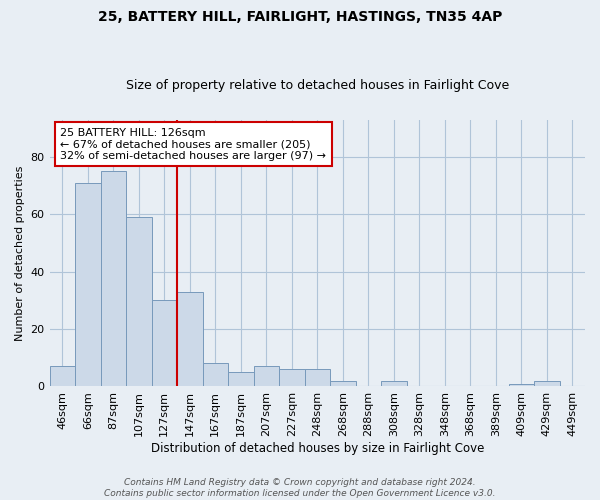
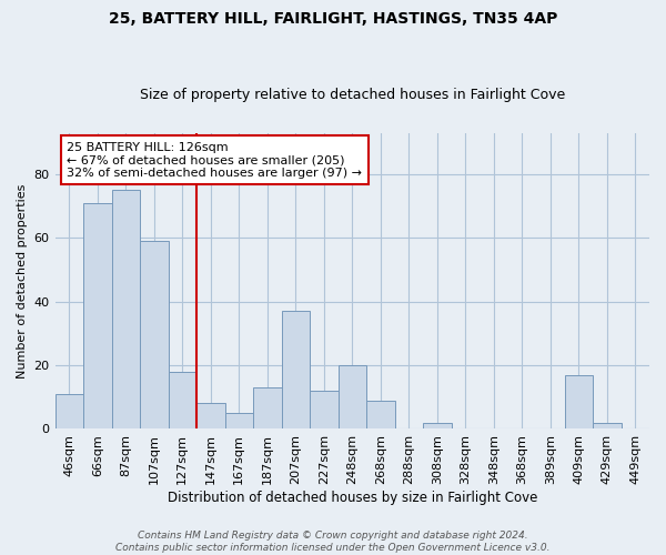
46sqm: 7 -> 11
127sqm: 30 -> 18
147sqm: 33 -> 8
167sqm: 8 -> 5
187sqm: 5 -> 13
207sqm: 7 -> 37
227sqm: 6 -> 12
248sqm: 6 -> 20
268sqm: 2 -> 9
409sqm: 1 -> 17
